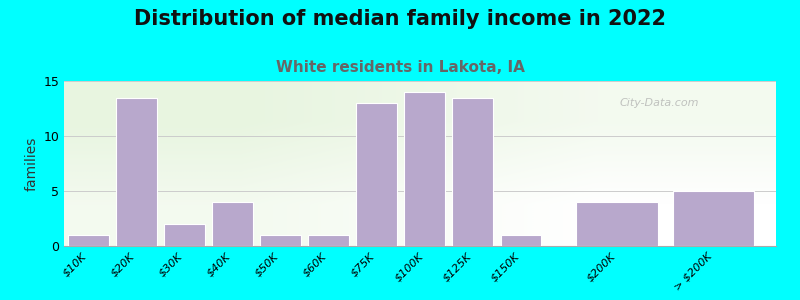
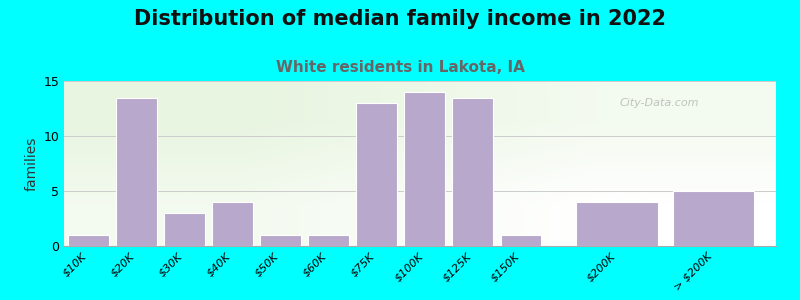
$30K: 2.0 -> 3.0
